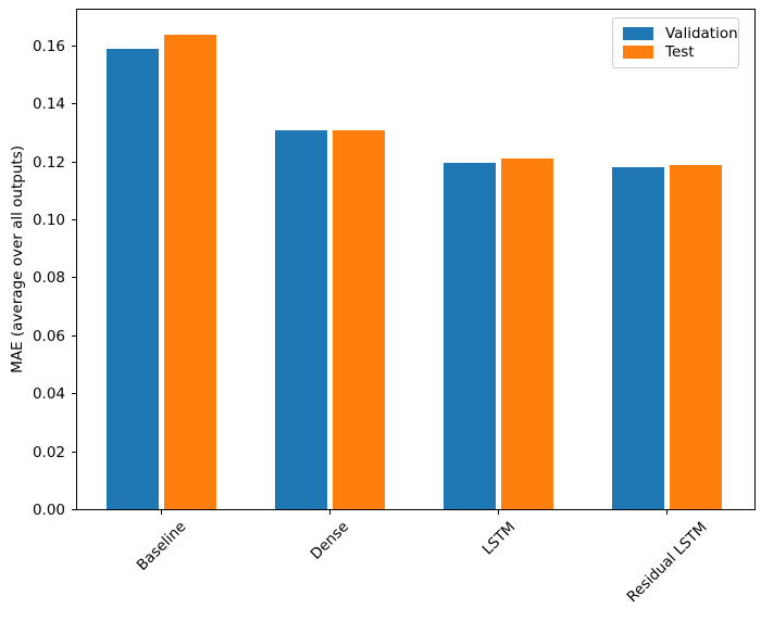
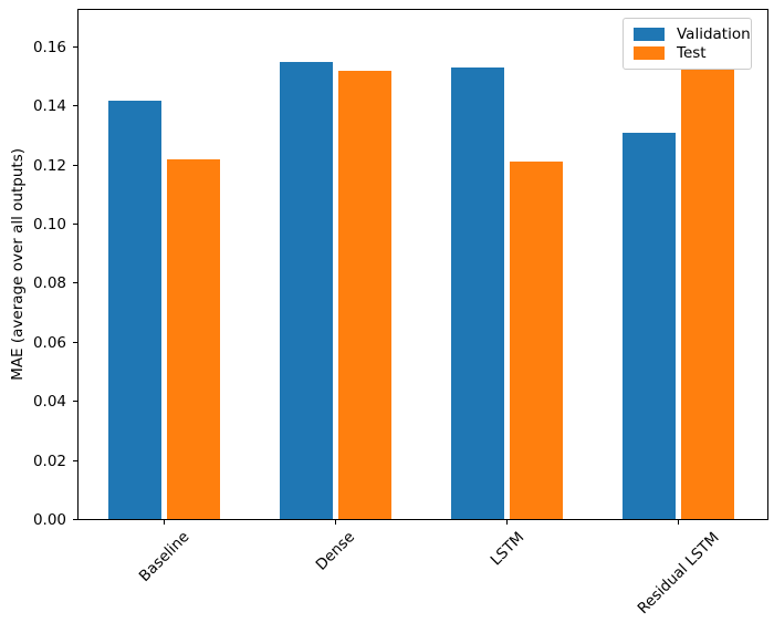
Validation/Baseline: 0.159 -> 0.142
Test/Baseline: 0.164 -> 0.122
Validation/Dense: 0.131 -> 0.155
Test/Dense: 0.131 -> 0.152
Validation/LSTM: 0.120 -> 0.153
Validation/Residual LSTM: 0.118 -> 0.131
Test/Residual LSTM: 0.119 -> 0.160
